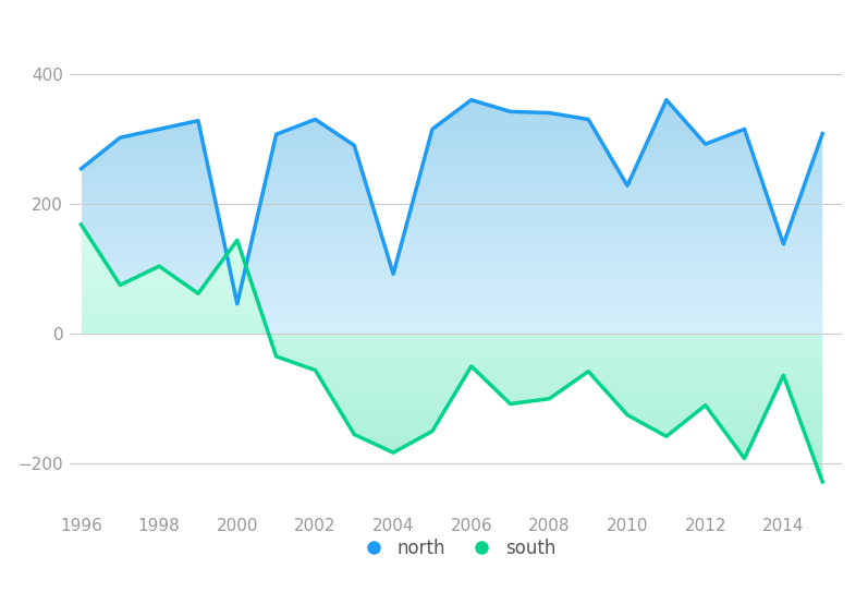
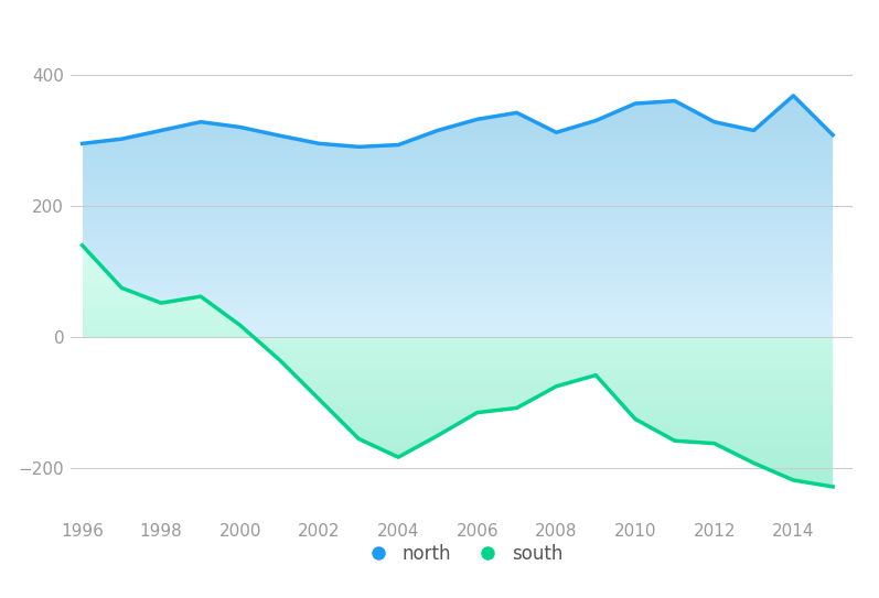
north/1996: 254 -> 295
south/1996: 168 -> 140
south/1998: 104 -> 52
north/2000: 46 -> 320
south/2000: 144 -> 18
north/2002: 330 -> 295
south/2002: -56 -> -95
north/2004: 92 -> 293
north/2006: 360 -> 332
south/2006: -50 -> -115
north/2008: 340 -> 312
south/2008: -100 -> -75
north/2010: 228 -> 356
north/2012: 292 -> 328
south/2012: -110 -> -162
north/2014: 138 -> 368
south/2014: -64 -> -218
